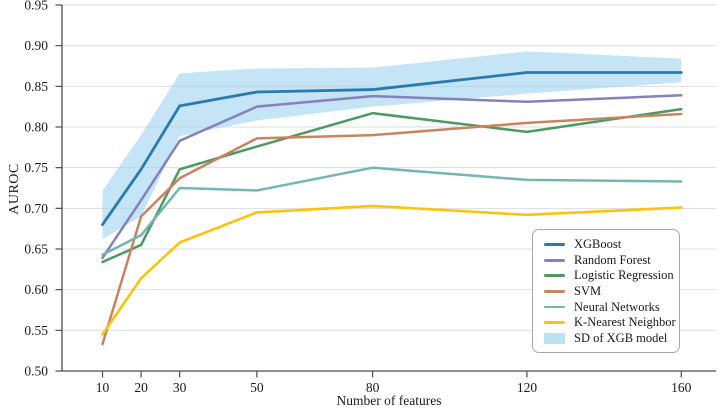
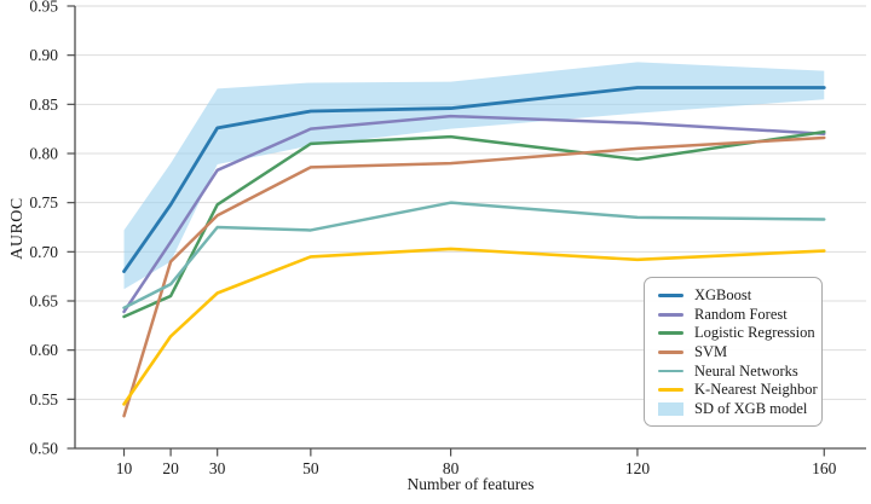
Logistic Regression/50: 0.78 -> 0.81
Random Forest/160: 0.84 -> 0.82
